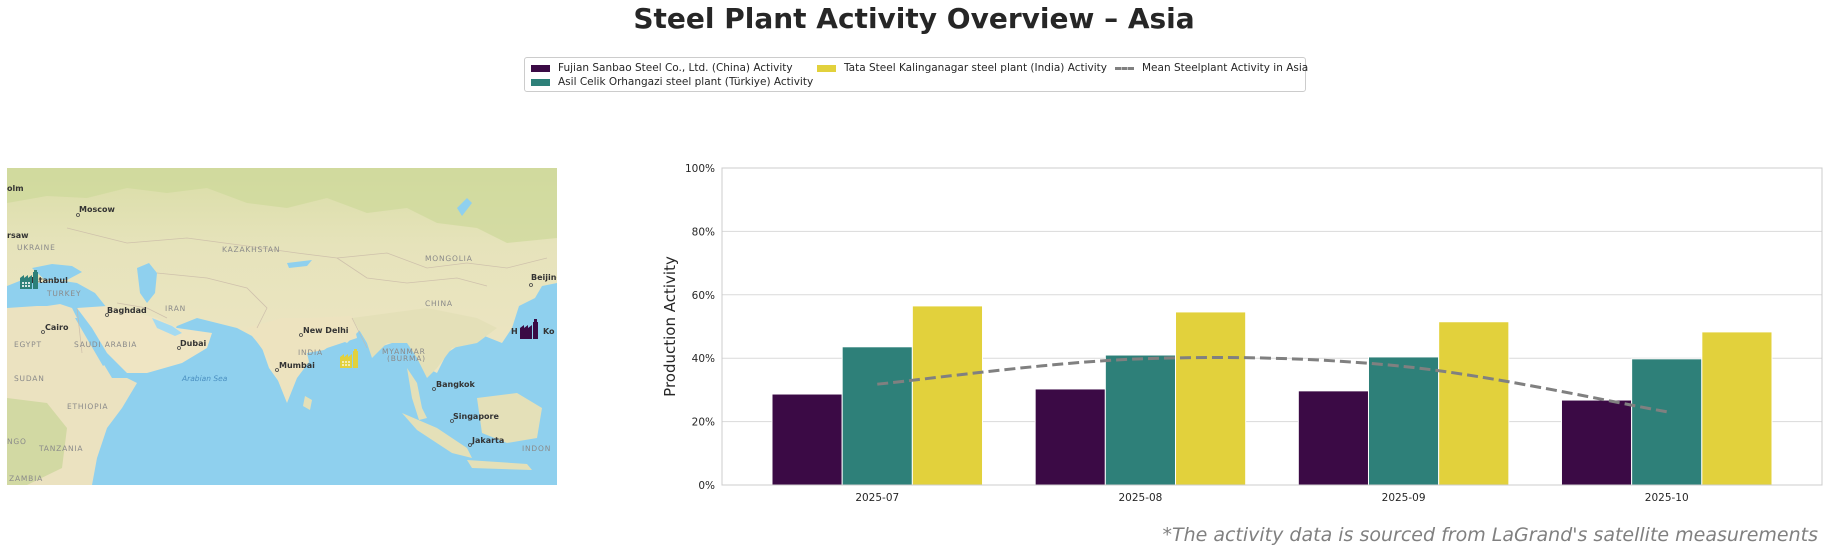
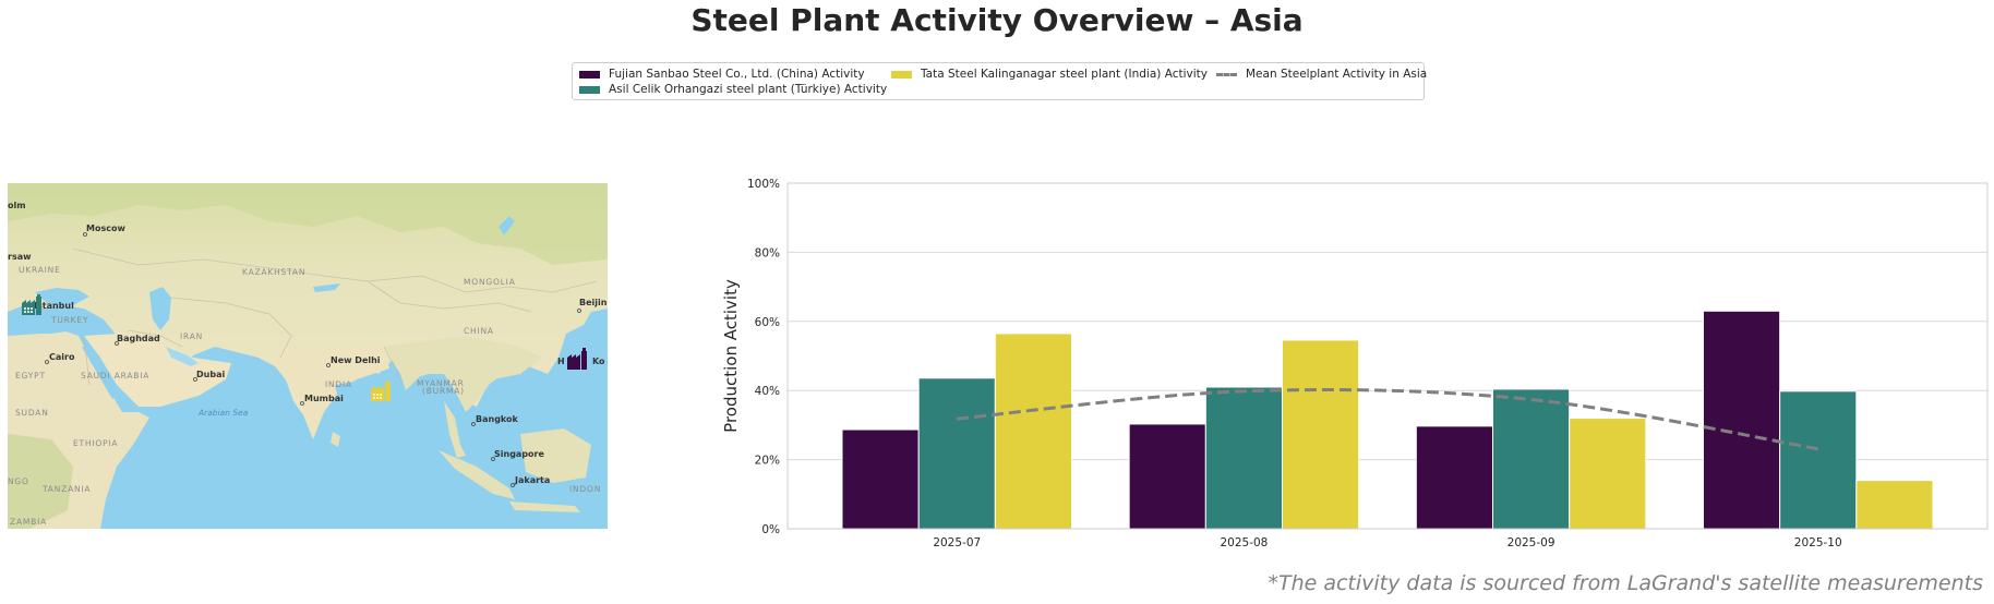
Tata Steel Kalinganagar steel plant (India) Activity/2025-09: 52% -> 32%
Fujian Sanbao Steel Co., Ltd. (China) Activity/2025-10: 27% -> 63%
Tata Steel Kalinganagar steel plant (India) Activity/2025-10: 48% -> 14%
